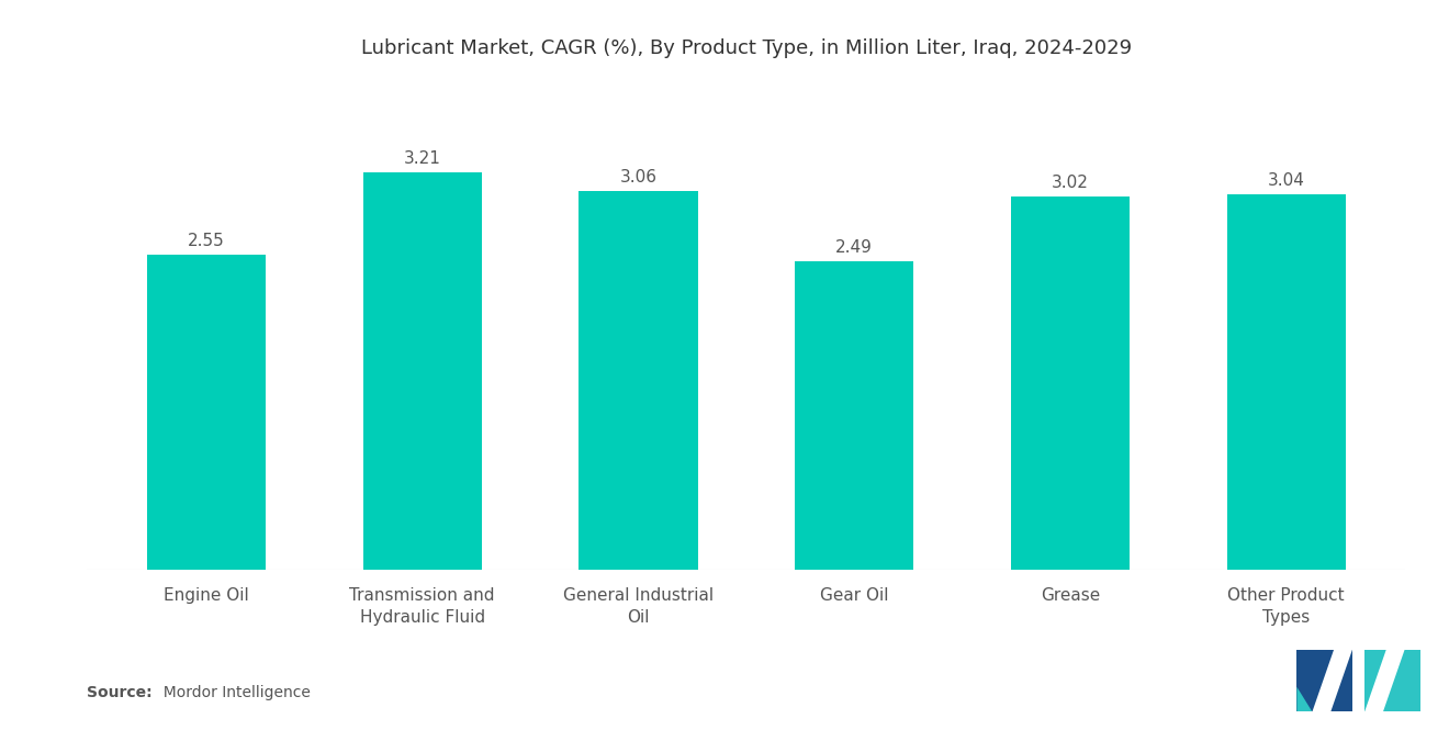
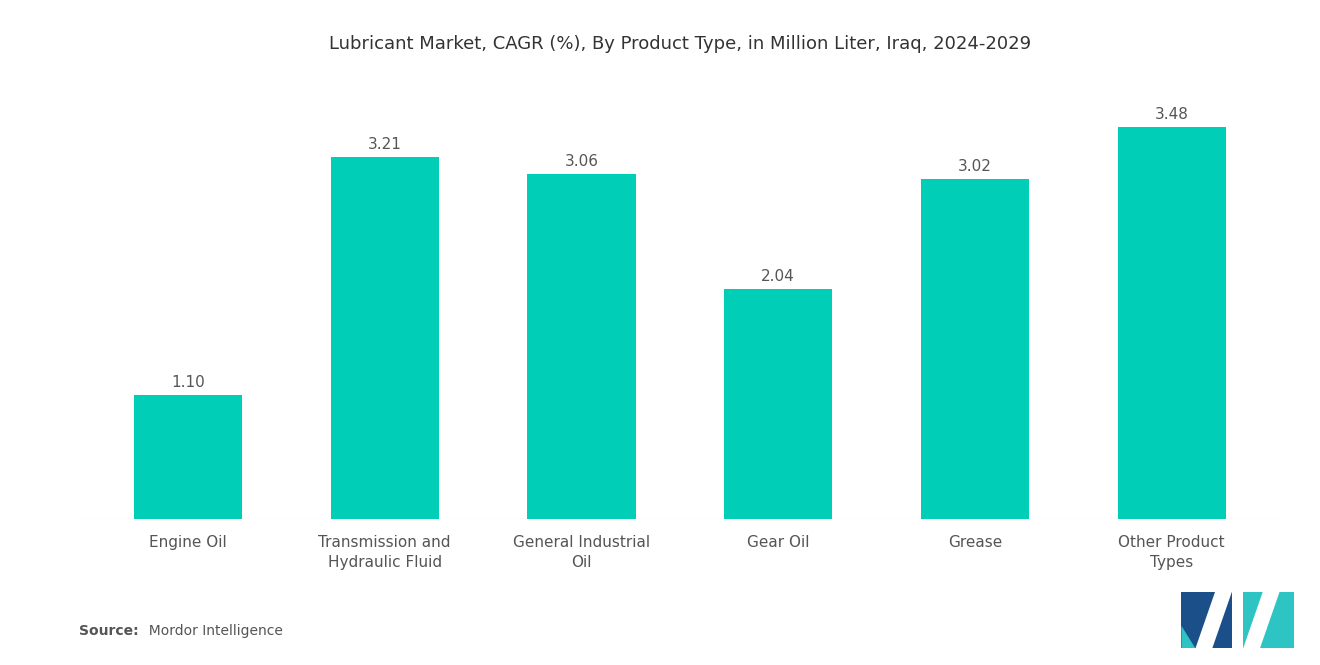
Engine Oil: 2.55 -> 1.10
Gear Oil: 2.49 -> 2.04
Other Product Types: 3.04 -> 3.48
